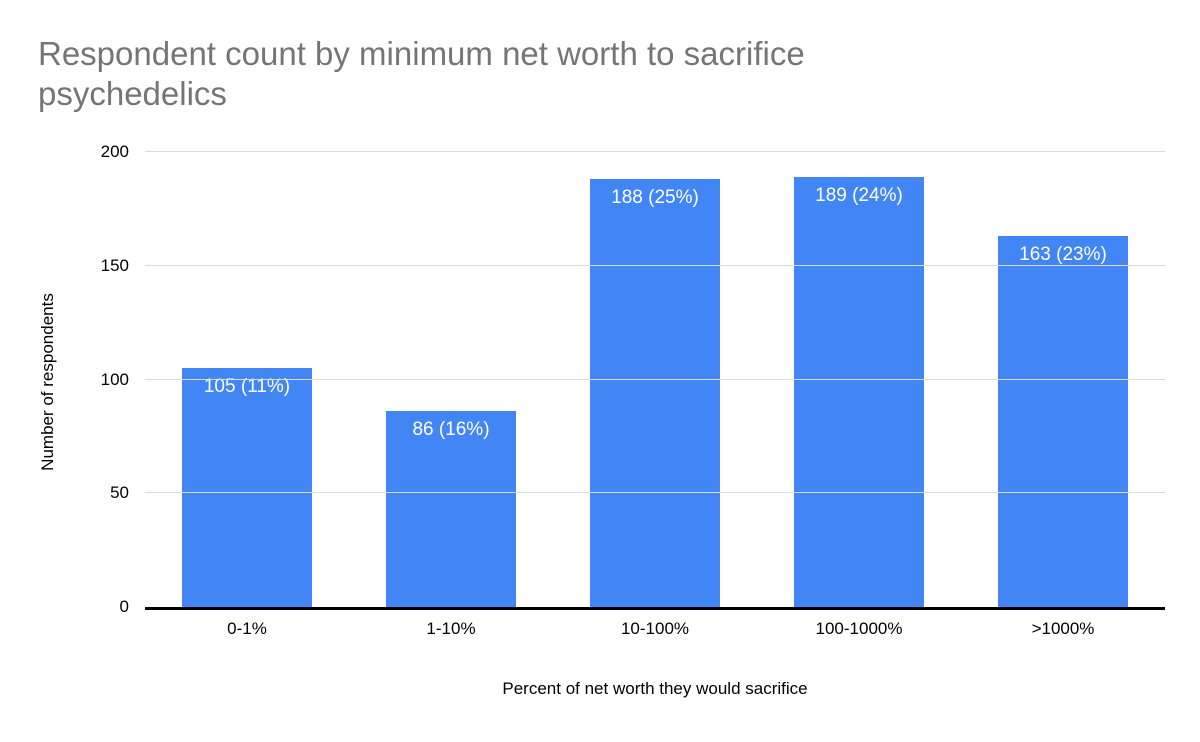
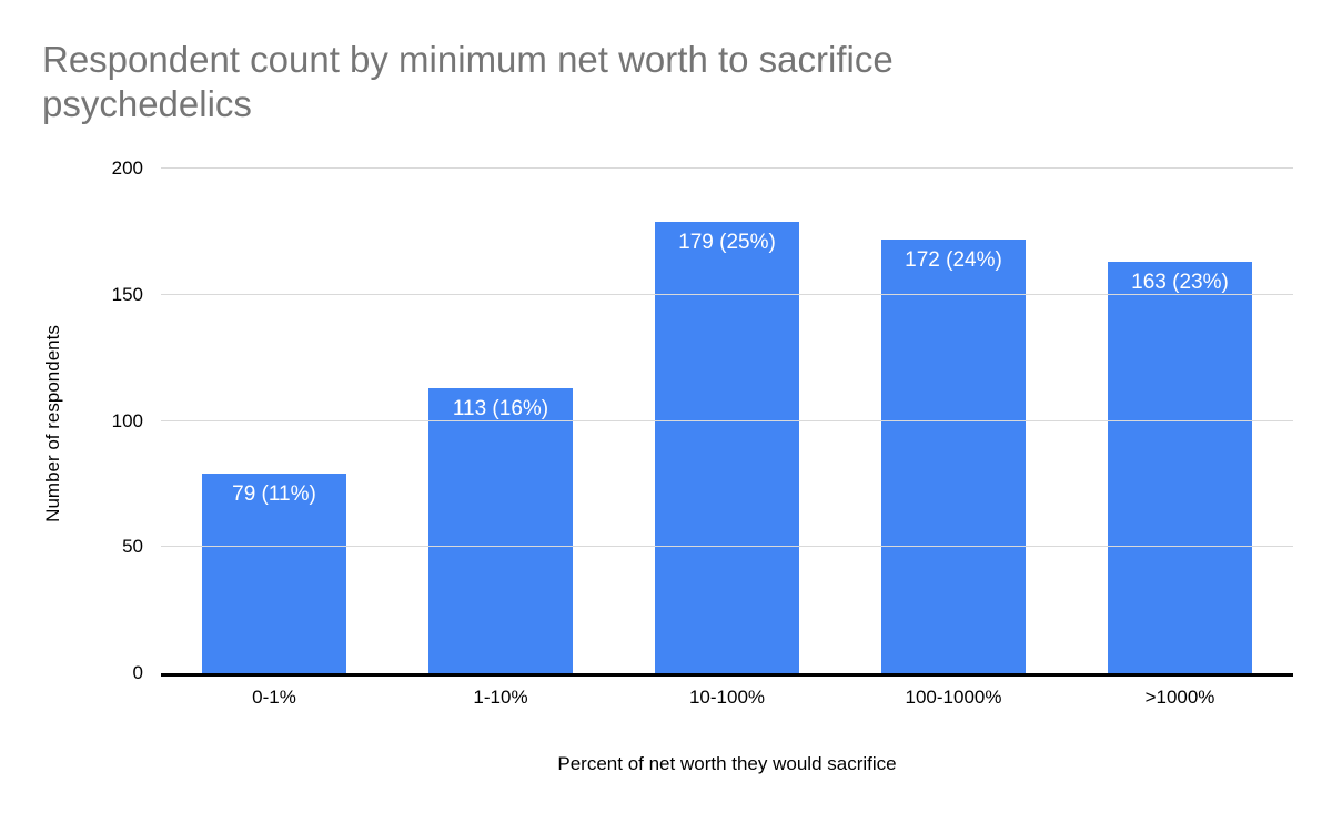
0-1%: 105 -> 79
1-10%: 86 -> 113
10-100%: 188 -> 179
100-1000%: 189 -> 172
